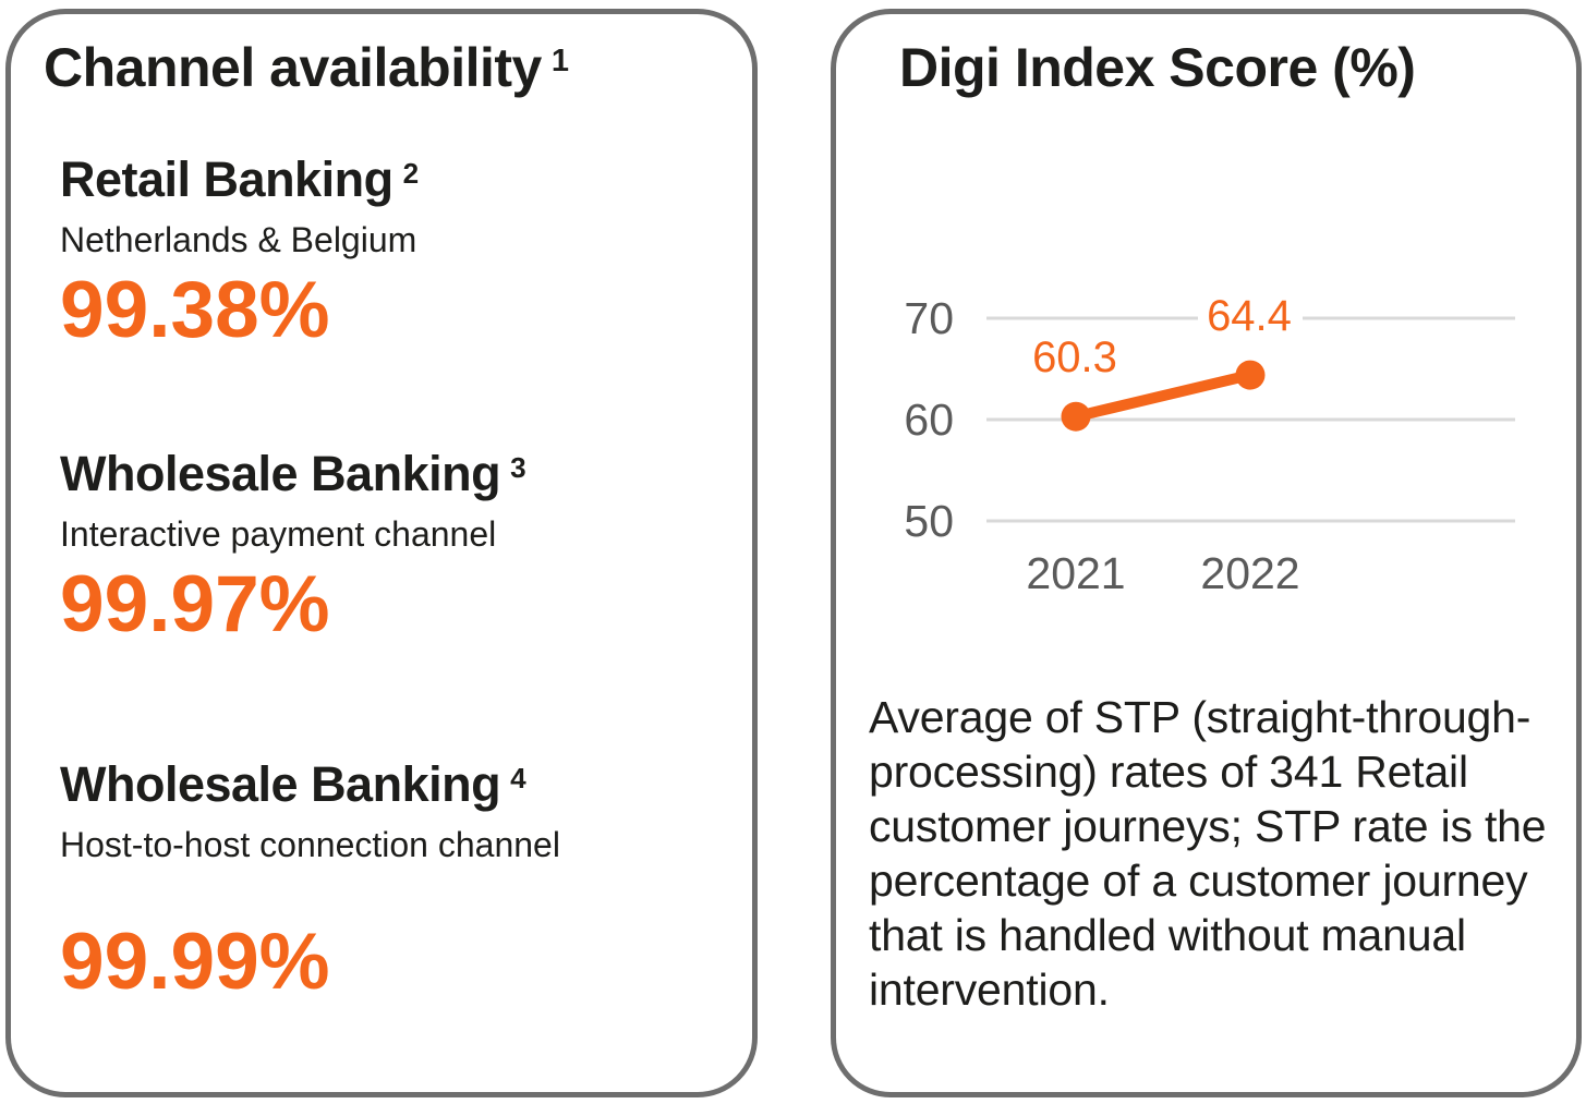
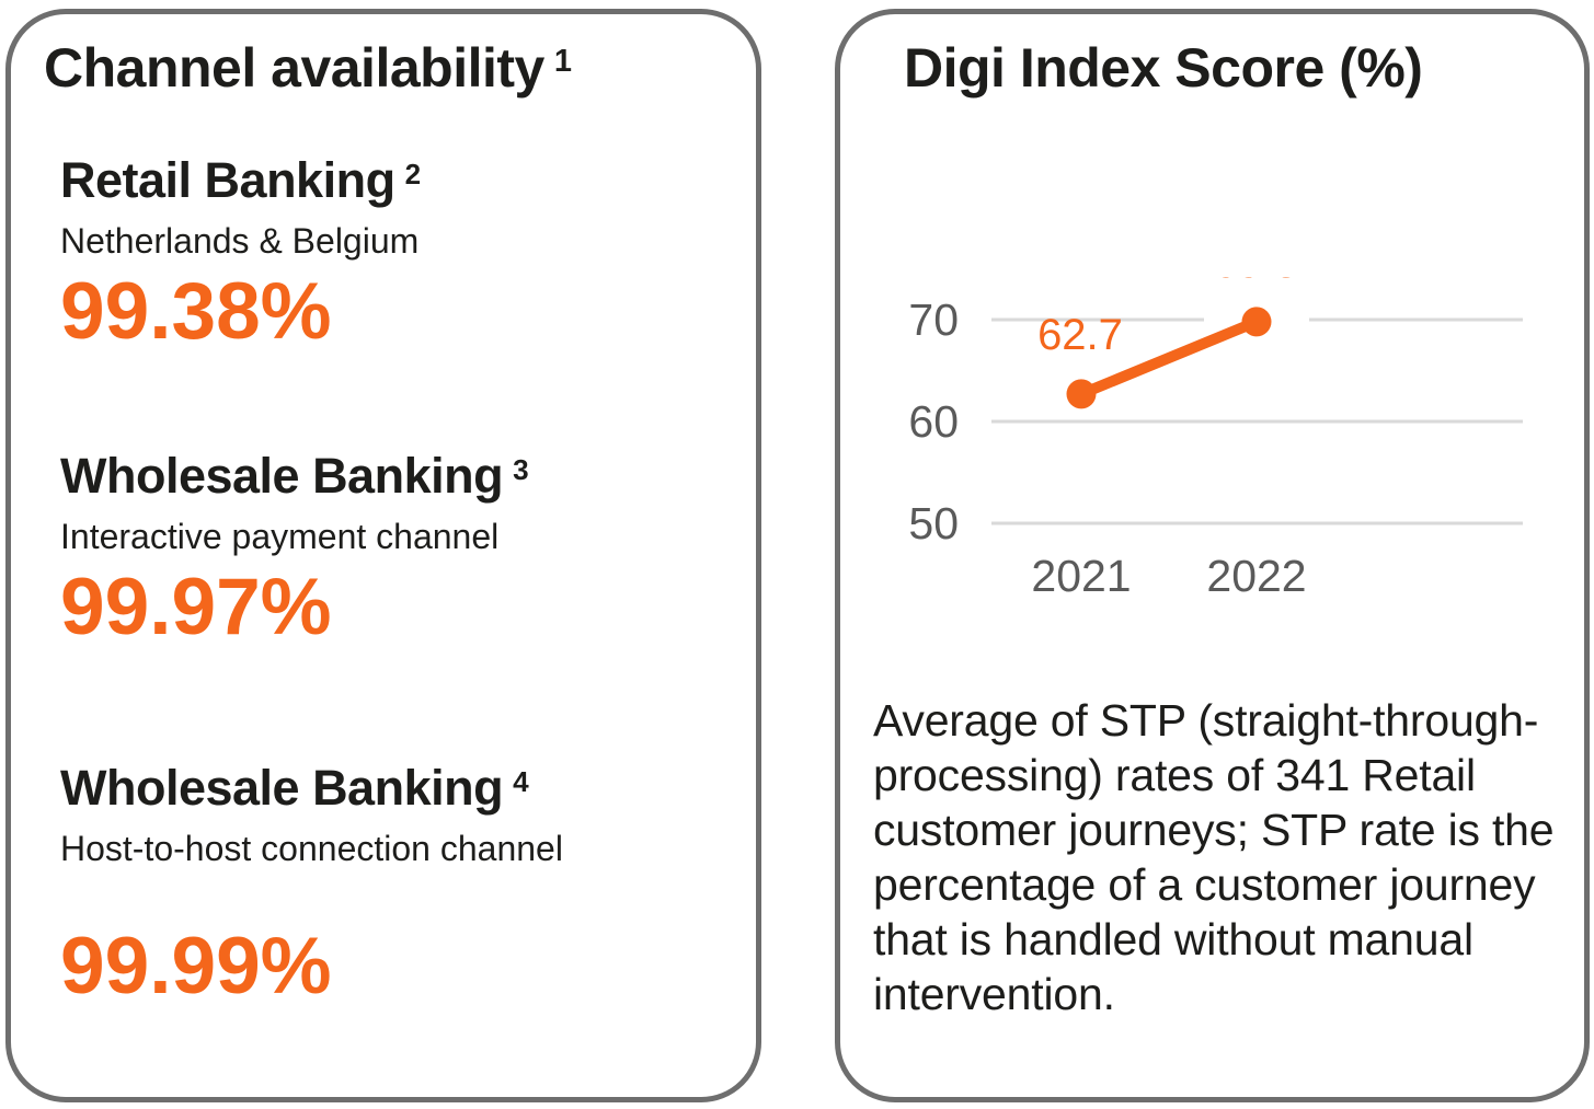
2021: 60.3 -> 62.7
2022: 64.4 -> 69.8
